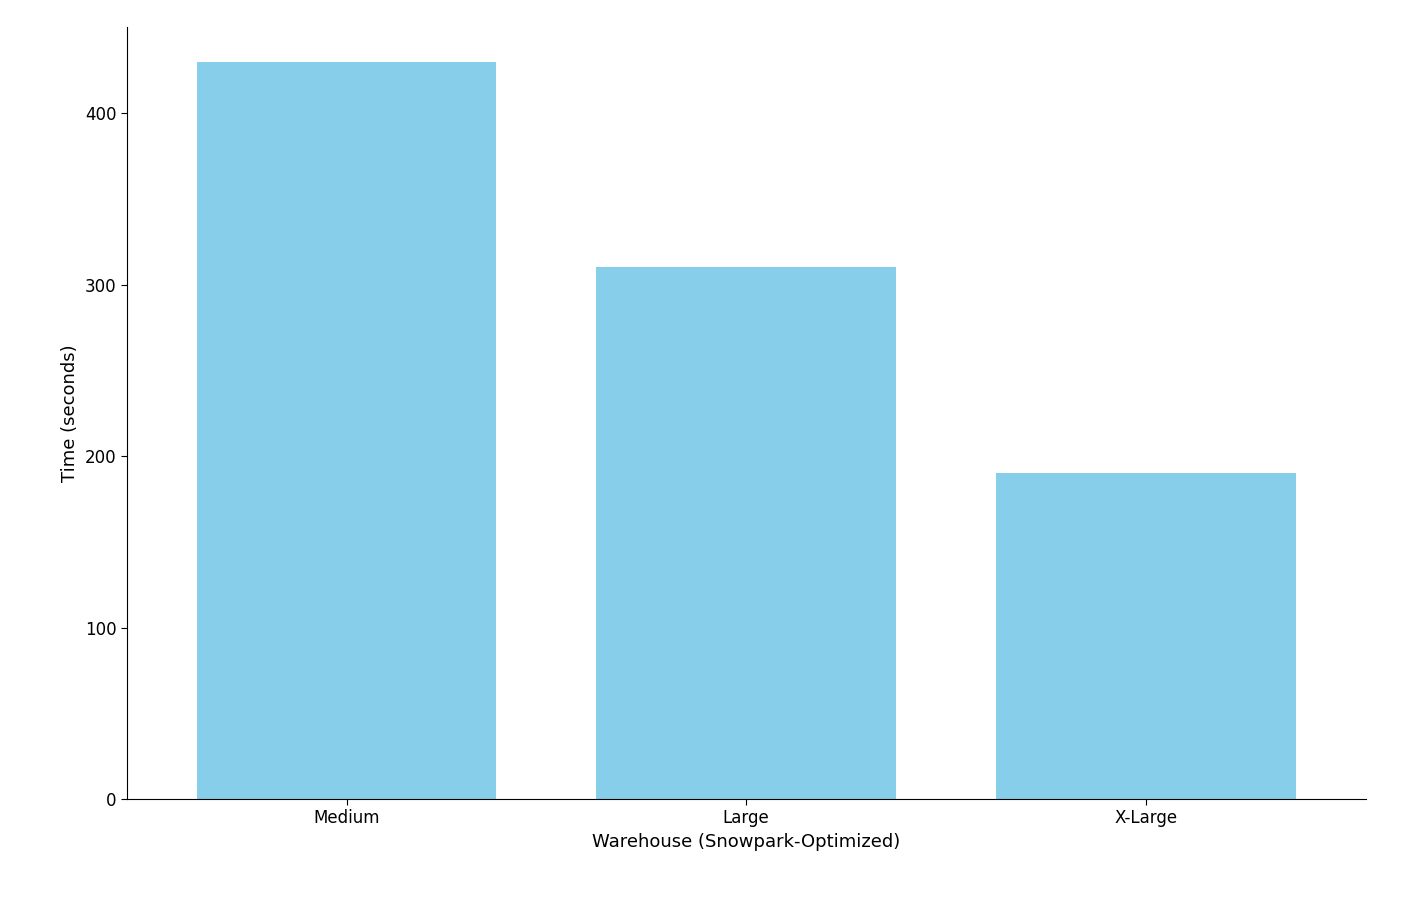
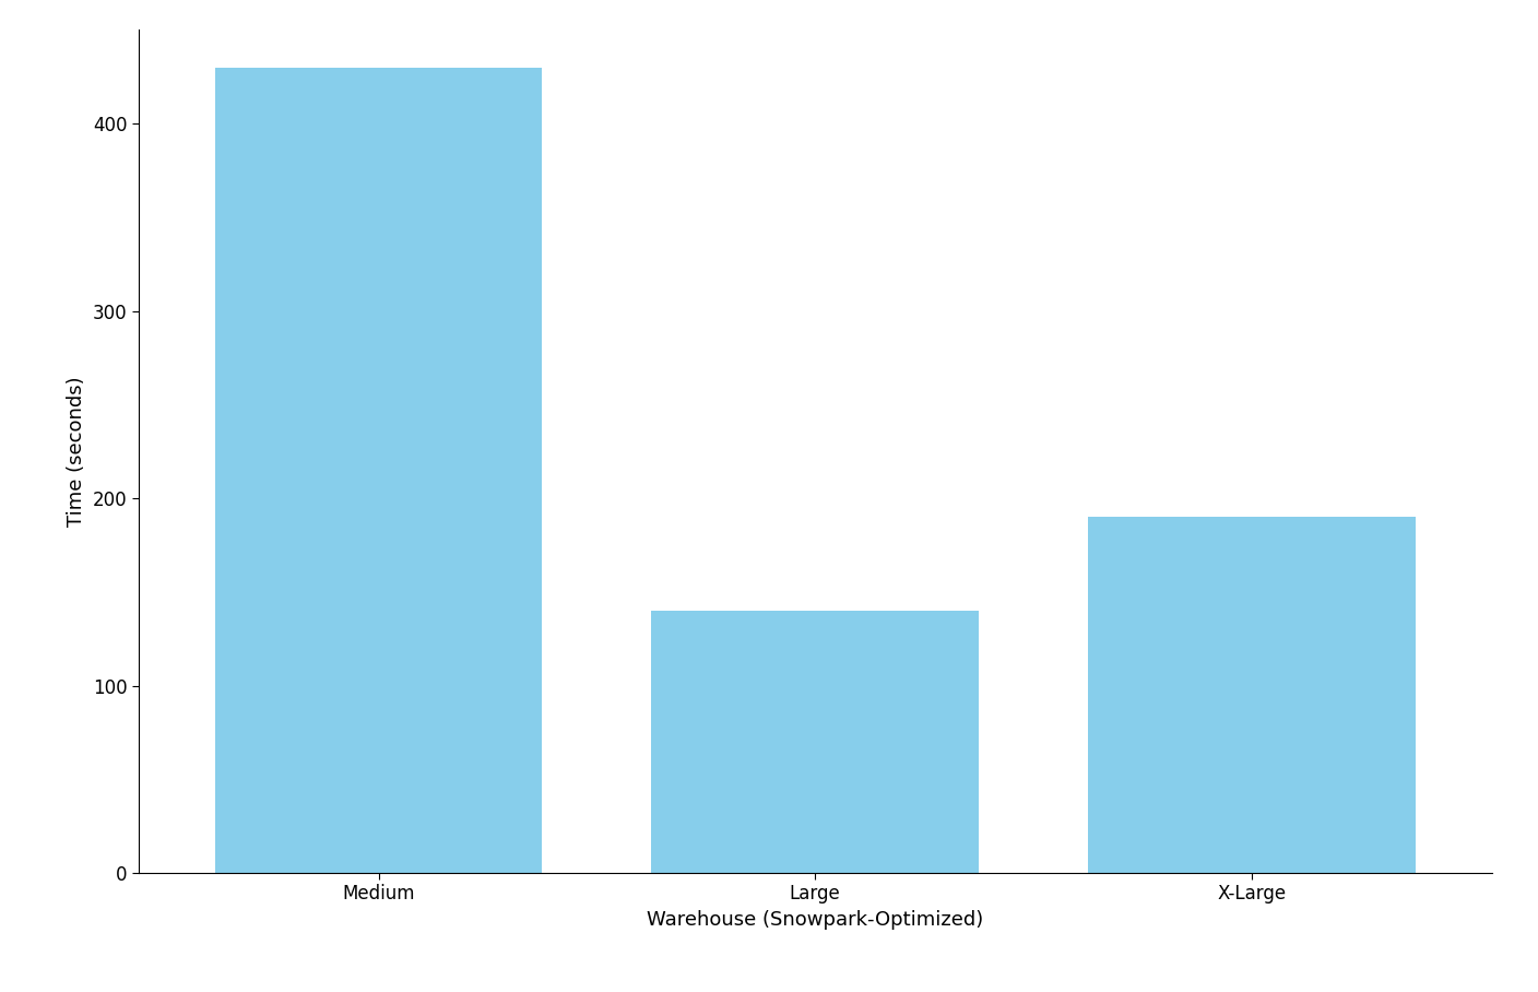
Large: 310 -> 140
